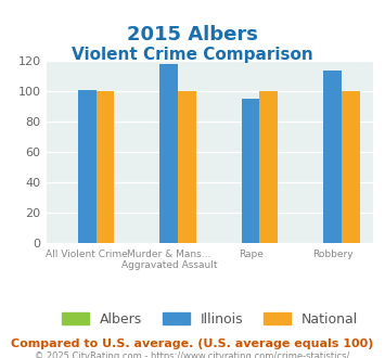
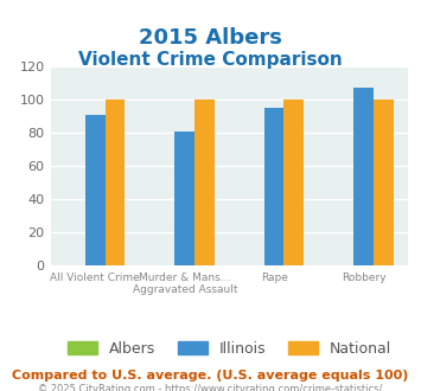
Illinois/All Violent Crime: 101 -> 91
Illinois/Murder & Mans... Aggravated Assault: 118 -> 81
Illinois/Robbery: 114 -> 107
